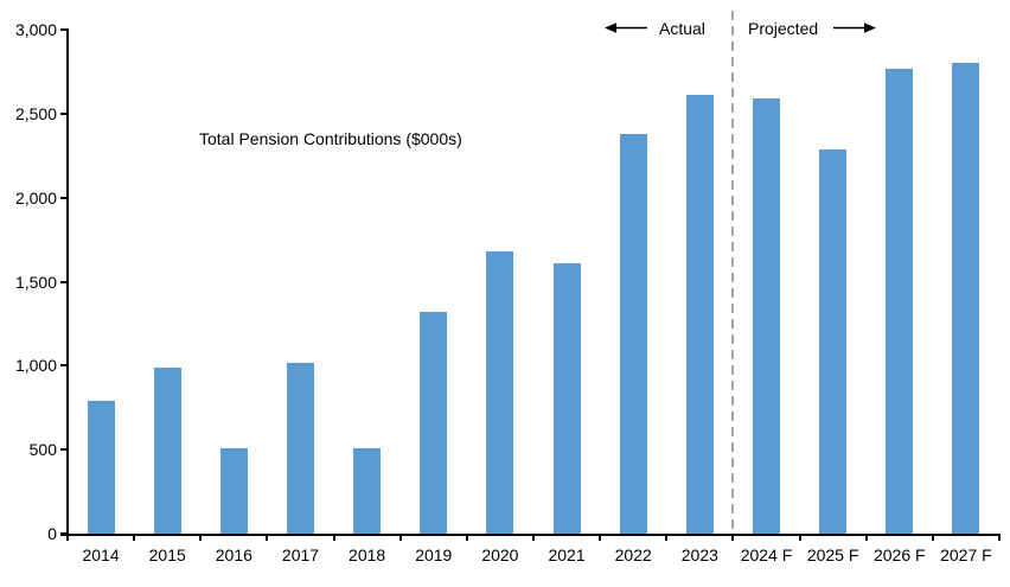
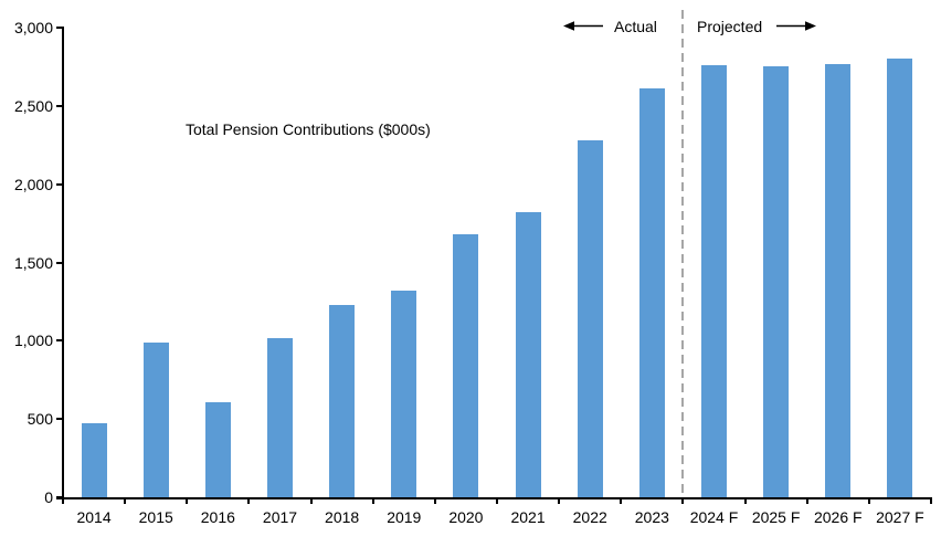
2014: 790 -> 470
2016: 510 -> 610
2018: 510 -> 1230
2021: 1610 -> 1820
2022: 2380 -> 2280
2024 F: 2590 -> 2760
2025 F: 2290 -> 2750
